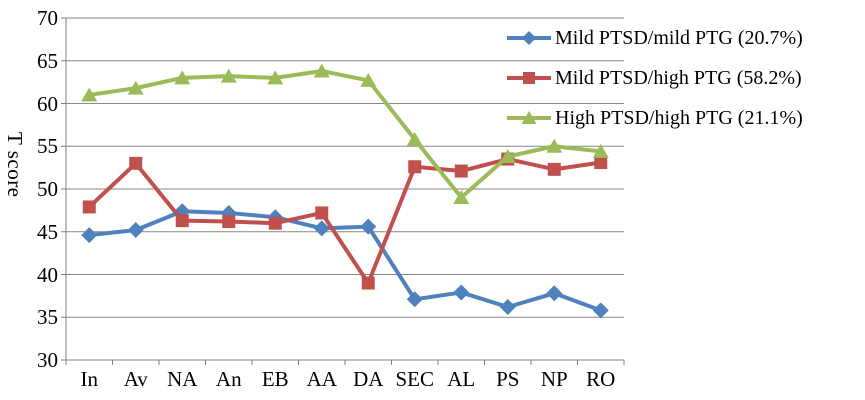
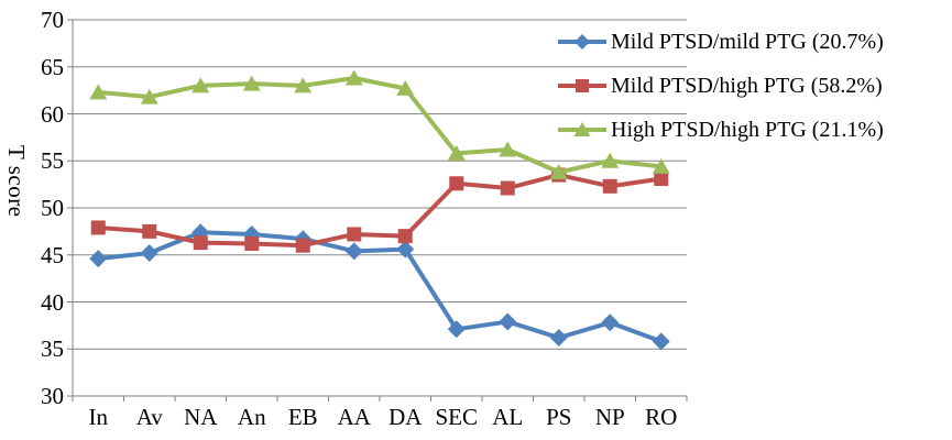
High PTSD/high PTG (21.1%)/In: 61 -> 62
Mild PTSD/high PTG (58.2%)/Av: 53 -> 48
Mild PTSD/high PTG (58.2%)/DA: 39 -> 47
High PTSD/high PTG (21.1%)/AL: 49 -> 56
